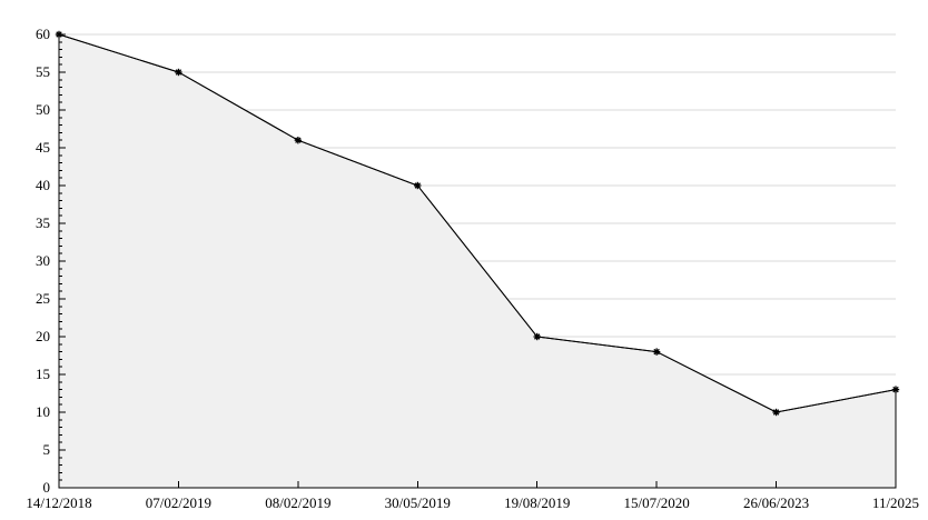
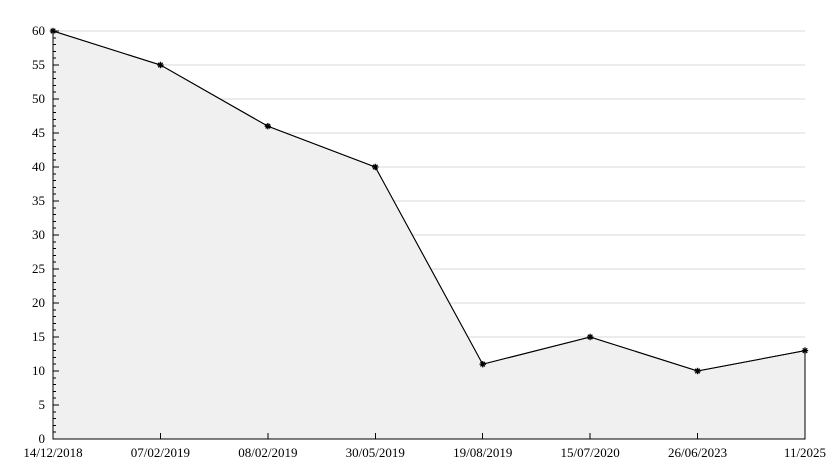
19/08/2019: 20 -> 11
15/07/2020: 18 -> 15
